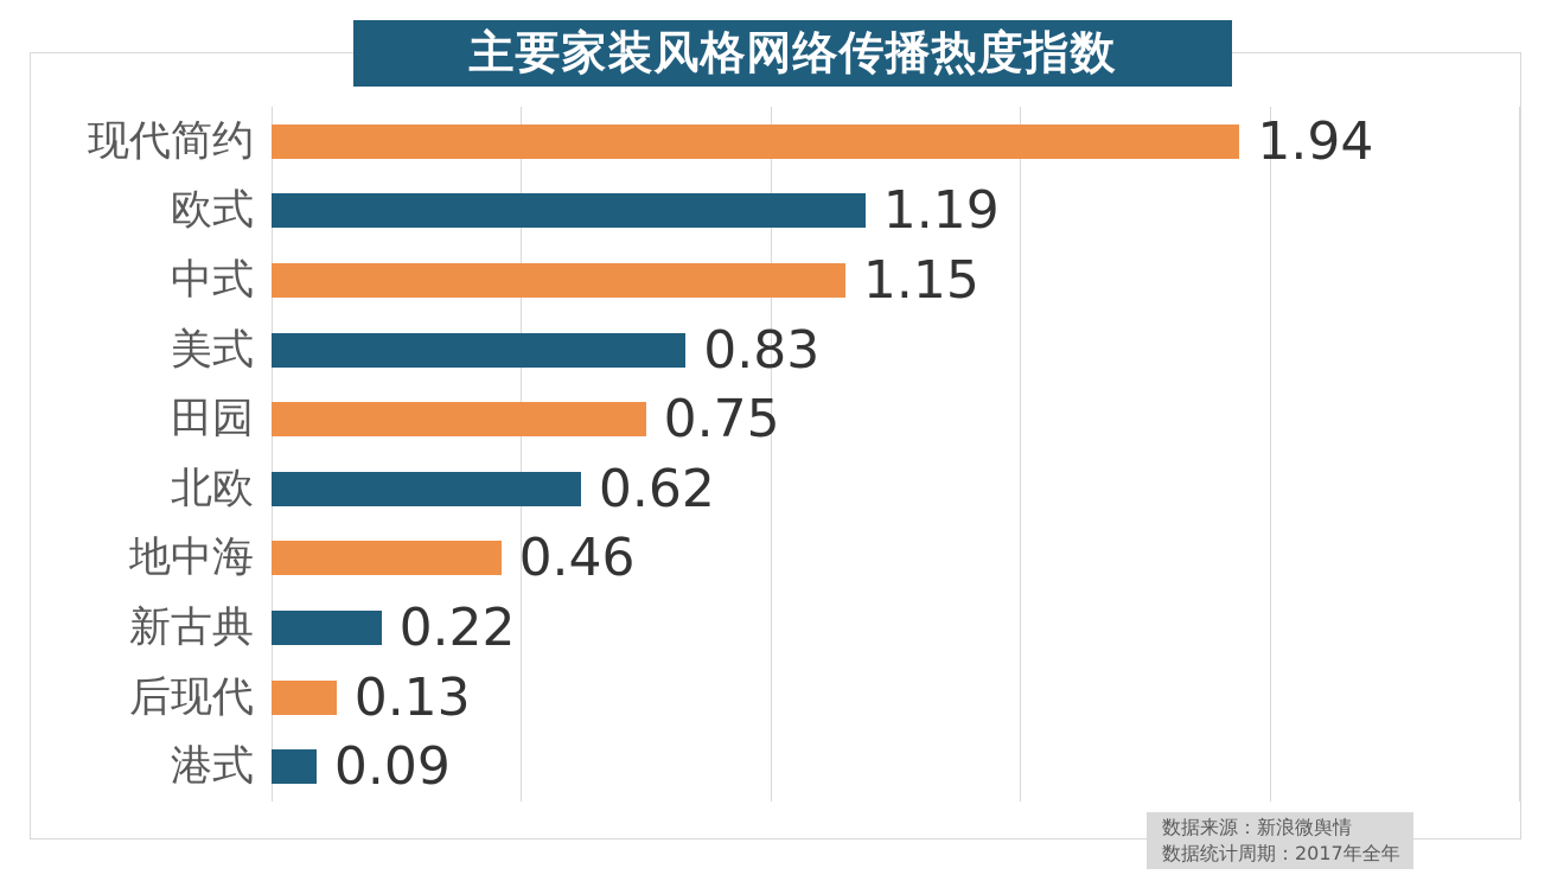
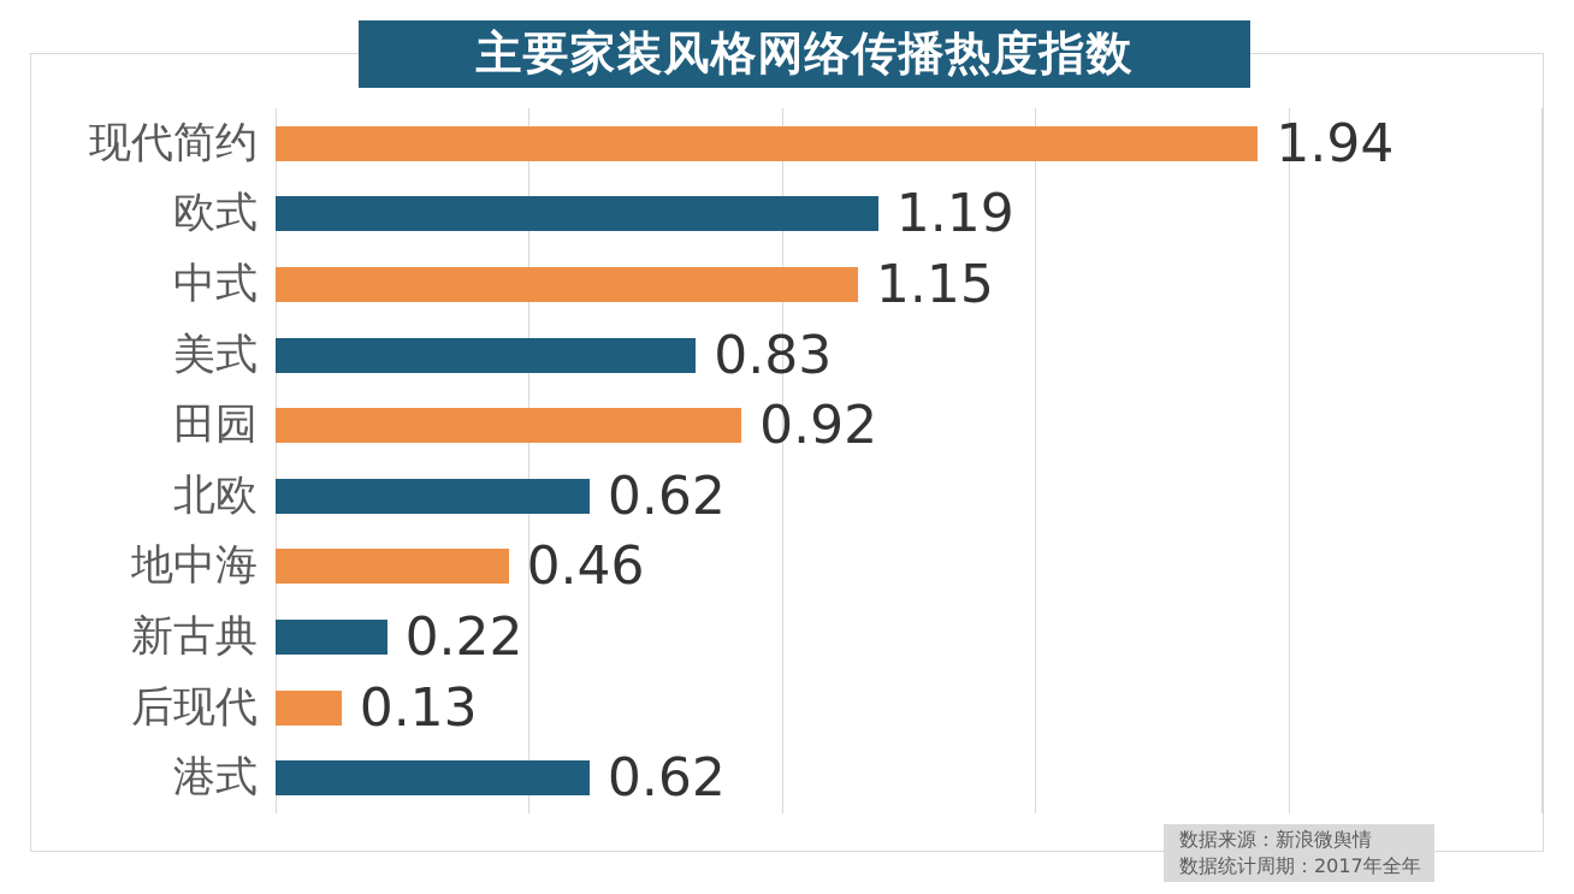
田园: 0.75 -> 0.92
港式: 0.09 -> 0.62
